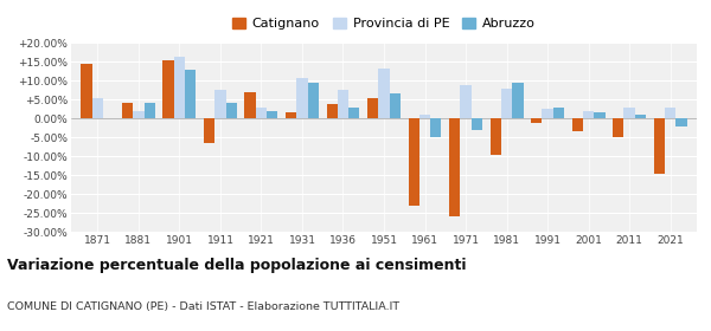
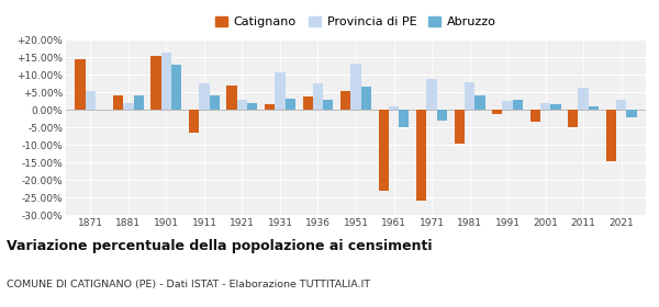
Abruzzo/1931: 9.5% -> 3.3%
Abruzzo/1981: 9.5% -> 4.0%
Provincia di PE/2011: 3.0% -> 6.2%
